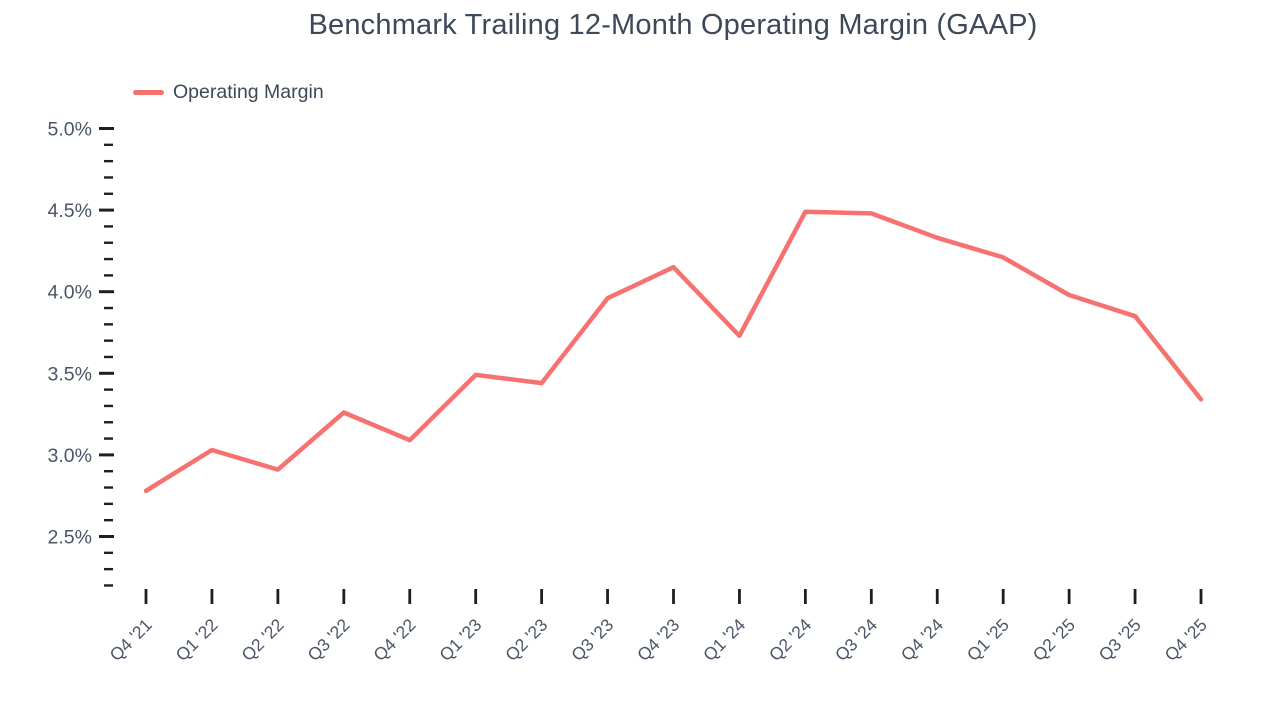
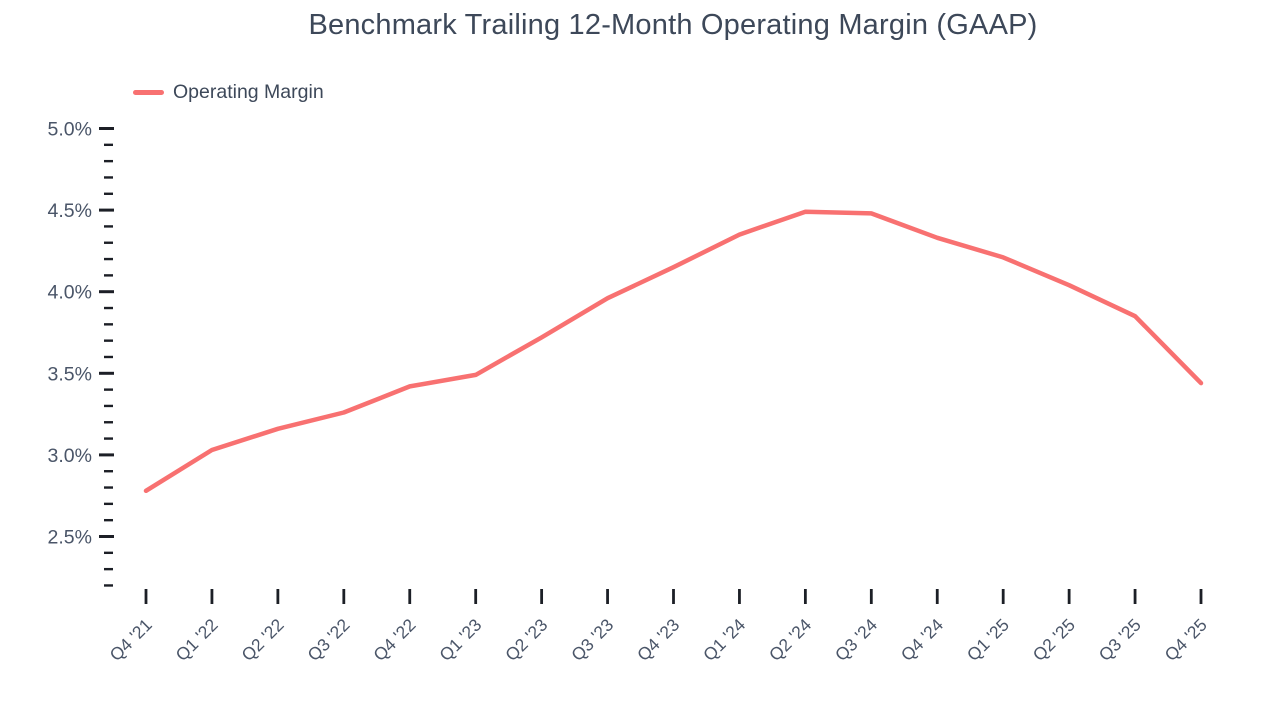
Q2 '22: 2.91% -> 3.16%
Q4 '22: 3.09% -> 3.42%
Q2 '23: 3.44% -> 3.72%
Q1 '24: 3.73% -> 4.35%
Q2 '25: 3.98% -> 4.04%
Q4 '25: 3.34% -> 3.44%
